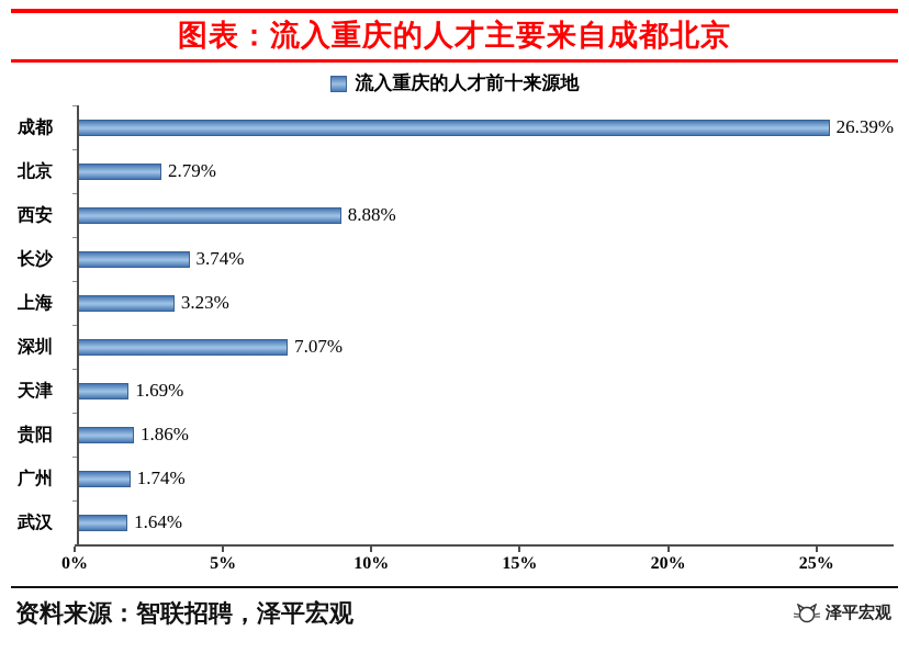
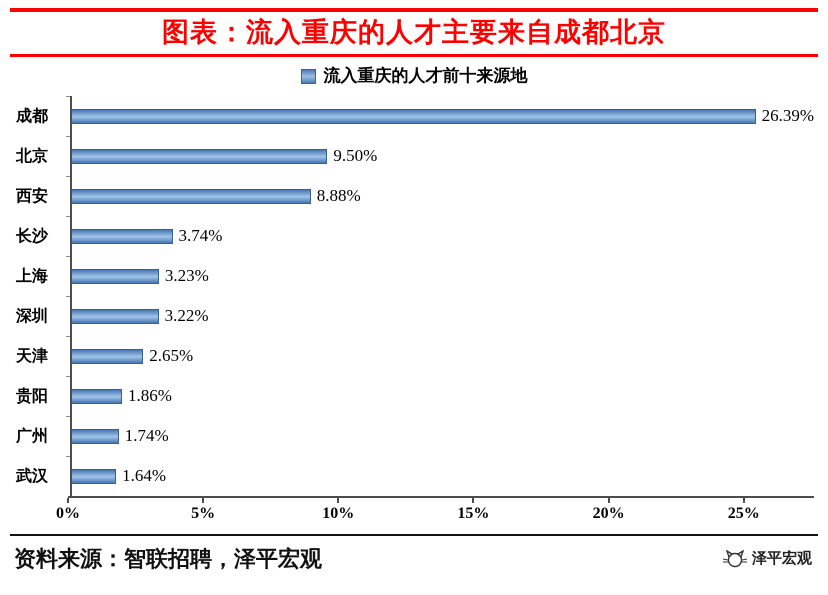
北京: 2.79% -> 9.50%
深圳: 7.07% -> 3.22%
天津: 1.69% -> 2.65%
